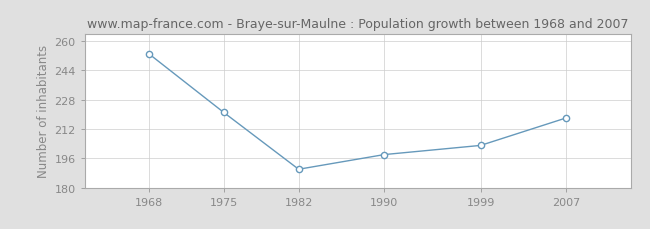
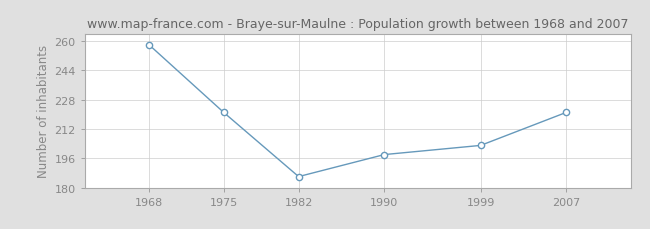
1968: 253 -> 258
1982: 190 -> 186
2007: 218 -> 221
